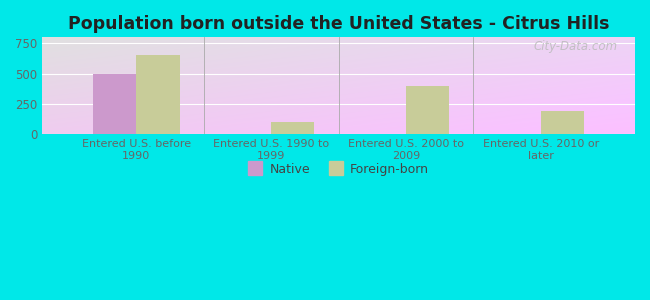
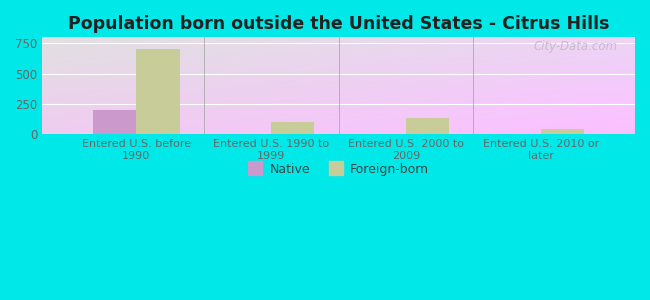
Native/Entered U.S. before 1990: 500 -> 200
Foreign-born/Entered U.S. before 1990: 650 -> 700
Foreign-born/Entered U.S. 2000 to 2009: 400 -> 130
Foreign-born/Entered U.S. 2010 or later: 190 -> 40
